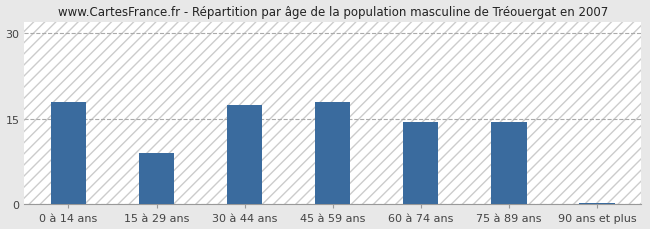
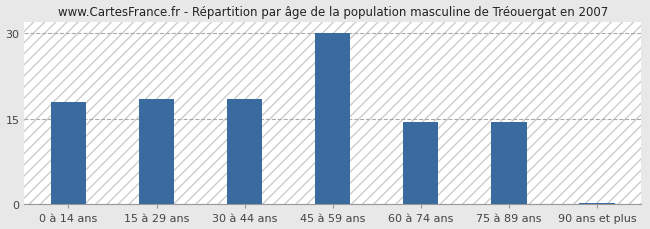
15 à 29 ans: 9.0 -> 18.5
30 à 44 ans: 17.4 -> 18.5
45 à 59 ans: 18.0 -> 30.0
